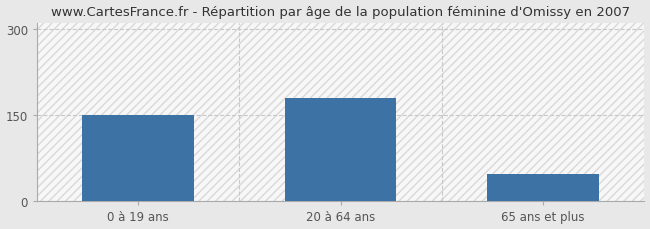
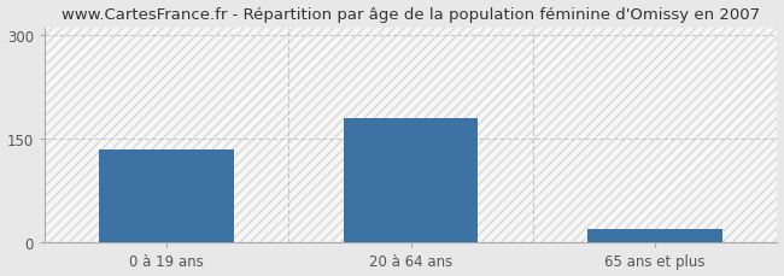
0 à 19 ans: 150 -> 135
65 ans et plus: 48 -> 20
